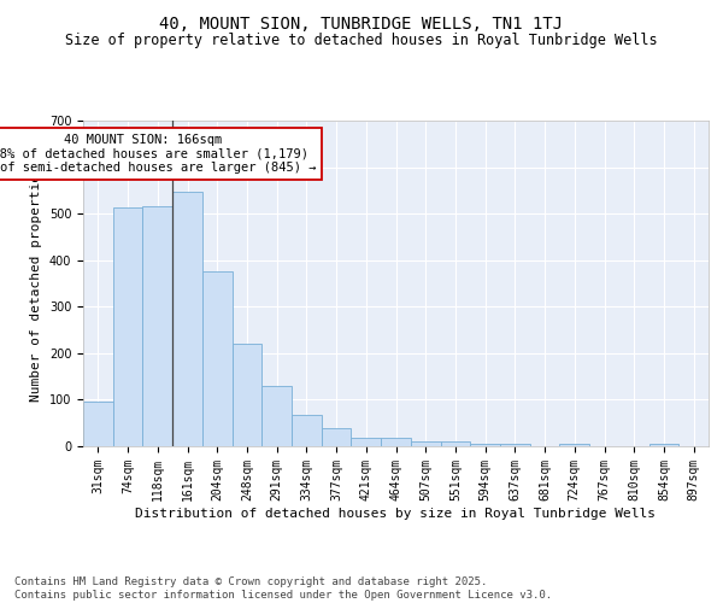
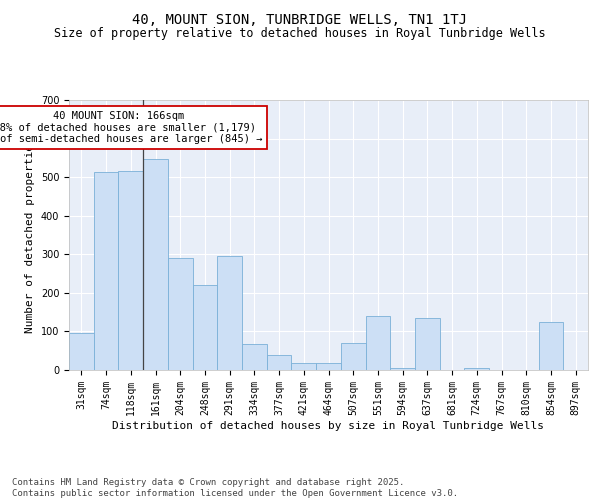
204sqm: 375 -> 290
291sqm: 130 -> 295
507sqm: 10 -> 70
551sqm: 10 -> 140
637sqm: 5 -> 135
854sqm: 5 -> 125
